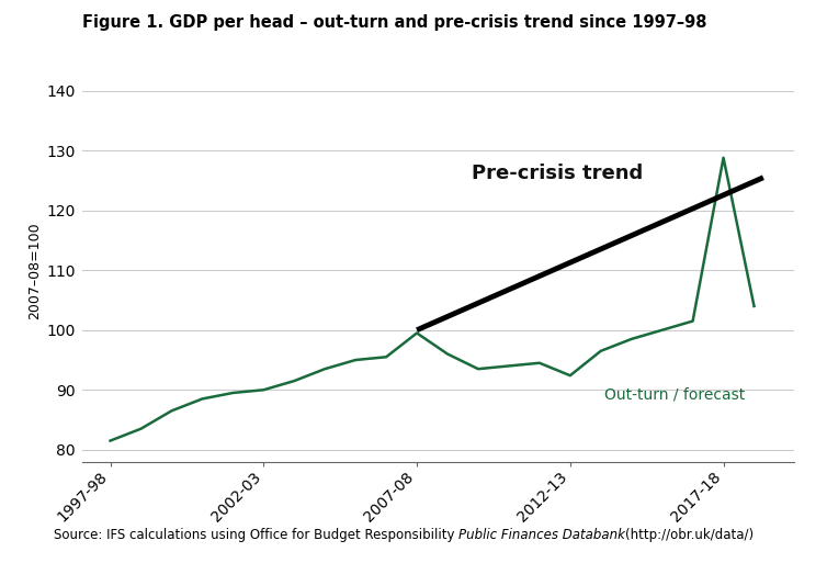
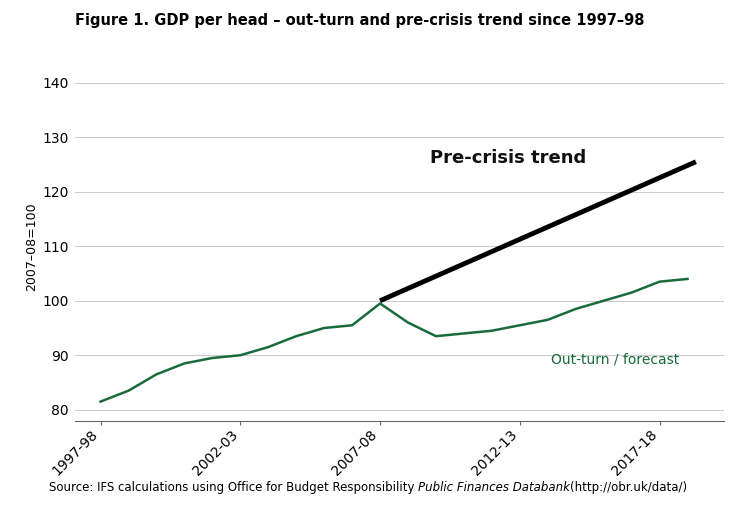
2012-13: 92.4 -> 95.5
2017-18: 128.8 -> 103.5
